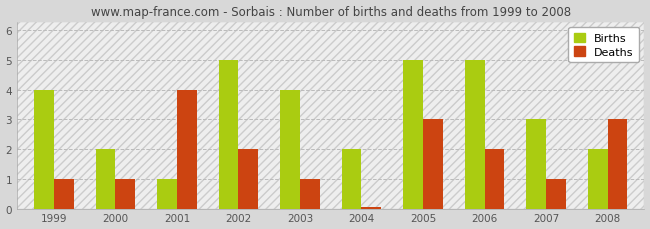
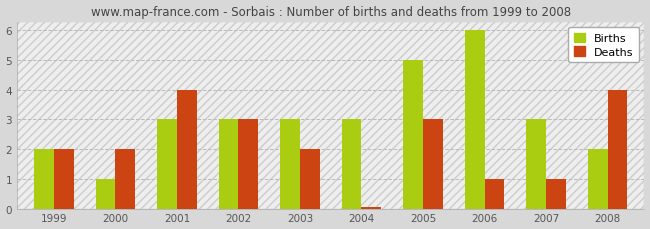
Births/1999: 4 -> 2
Deaths/1999: 1.00 -> 2.00
Births/2000: 2 -> 1
Deaths/2000: 1.00 -> 2.00
Births/2001: 1 -> 3
Births/2002: 5 -> 3
Deaths/2002: 2.00 -> 3.00
Births/2003: 4 -> 3
Deaths/2003: 1.00 -> 2.00
Births/2004: 2 -> 3
Births/2006: 5 -> 6
Deaths/2006: 2.00 -> 1.00
Deaths/2008: 3.00 -> 4.00
